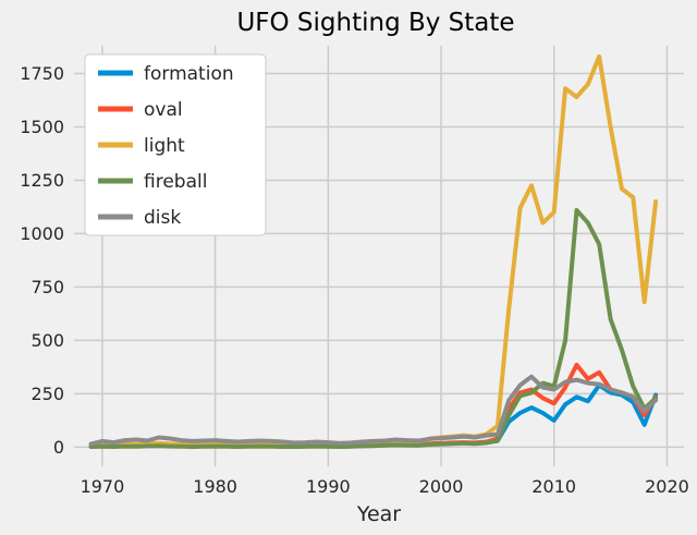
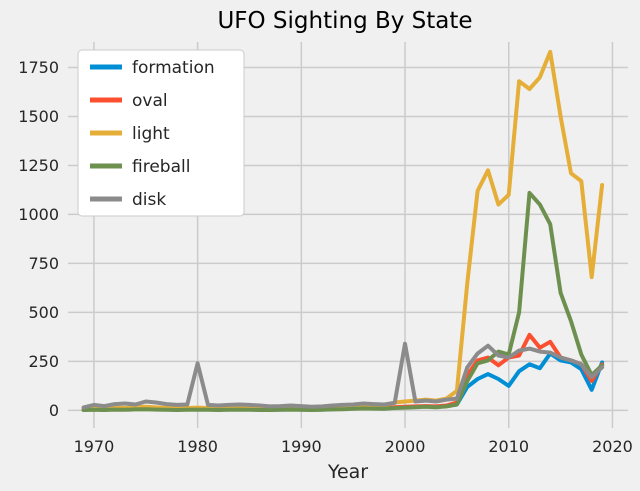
disk/1980: 30 -> 240
disk/2000: 40 -> 340
oval/2010: 200 -> 270
